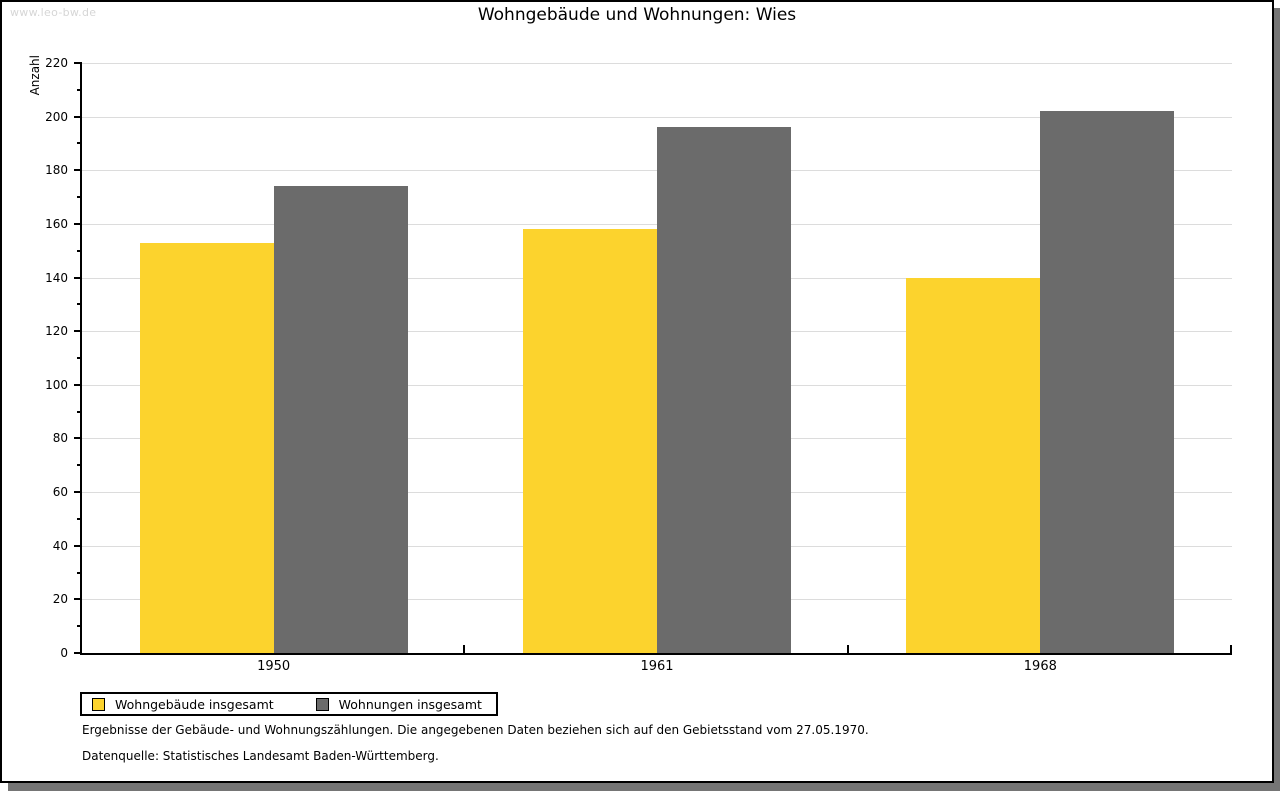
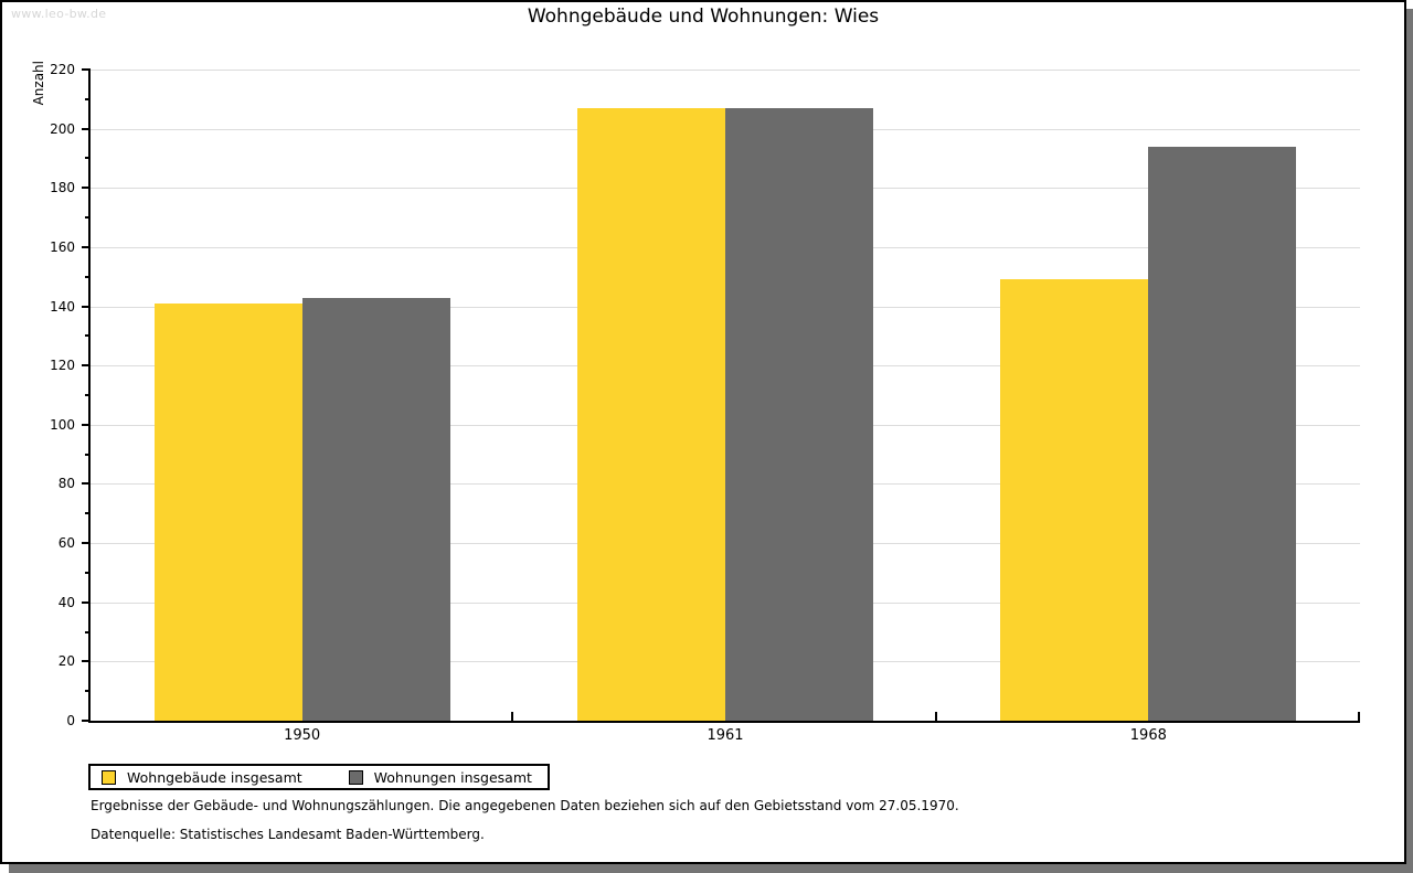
Wohngebäude insgesamt/1950: 153 -> 141
Wohnungen insgesamt/1950: 174 -> 143
Wohngebäude insgesamt/1961: 158 -> 207
Wohnungen insgesamt/1961: 196 -> 207
Wohngebäude insgesamt/1968: 140 -> 149
Wohnungen insgesamt/1968: 202 -> 194
